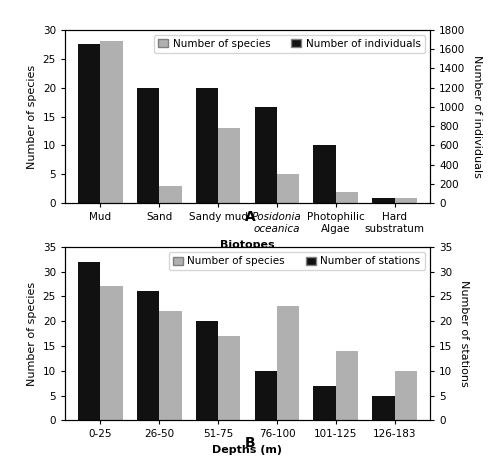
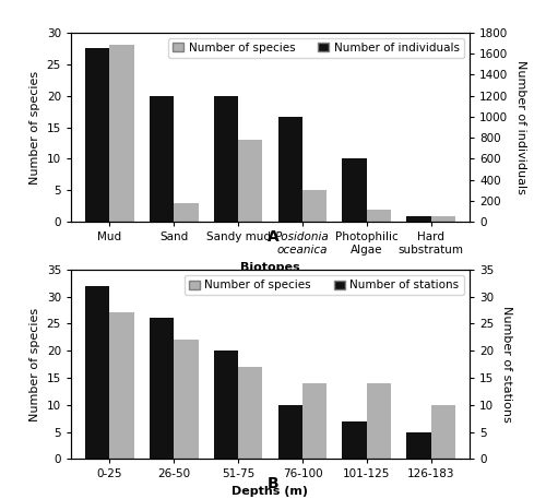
Number of species/76-100: 23 -> 14
